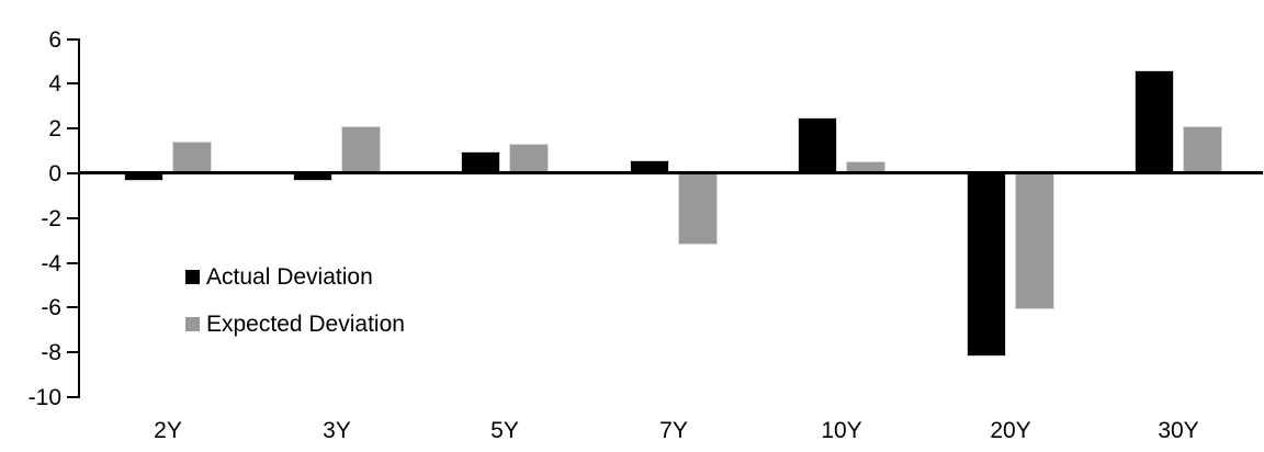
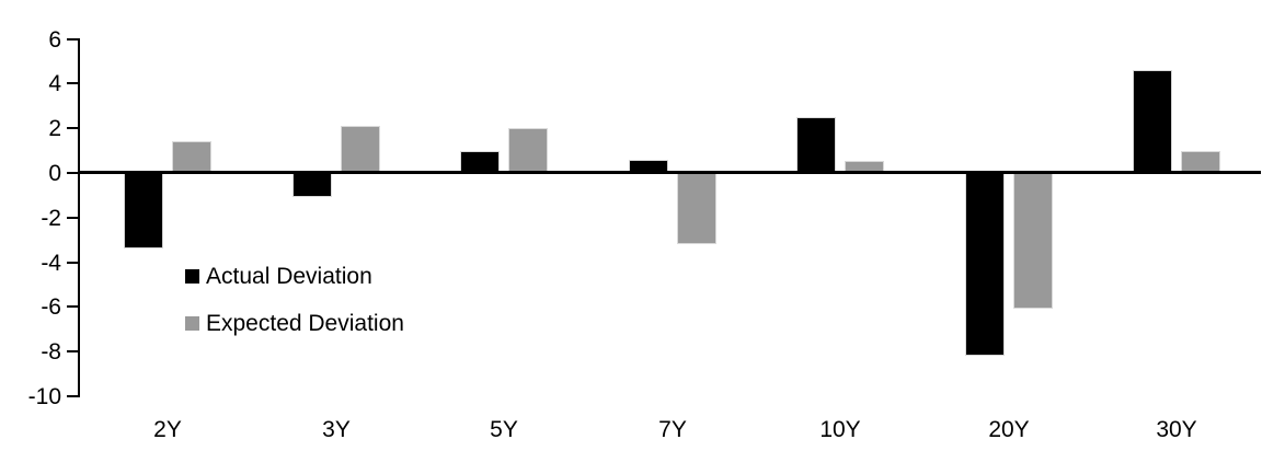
Actual Deviation/2Y: -0.3 -> -3.4
Actual Deviation/3Y: -0.3 -> -1.1
Expected Deviation/5Y: 1.3 -> 2.0
Expected Deviation/30Y: 2.1 -> 1.0
